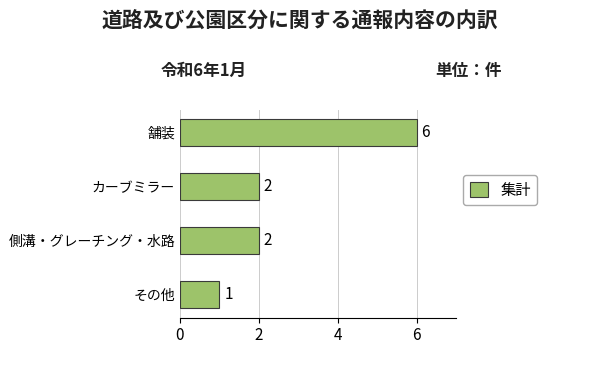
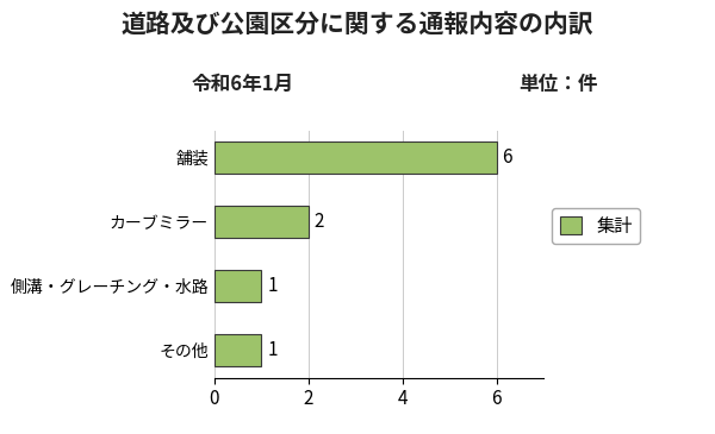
側溝・グレーチング・水路: 2 -> 1
